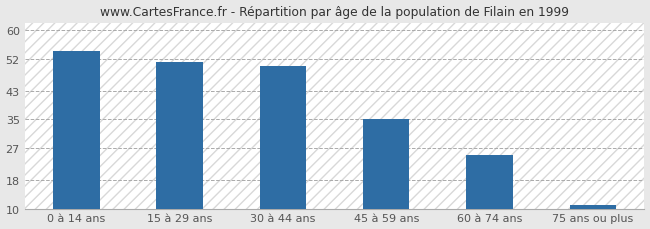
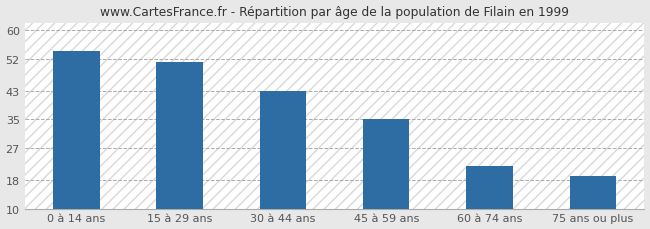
30 à 44 ans: 50 -> 43
60 à 74 ans: 25 -> 22
75 ans ou plus: 11 -> 19
